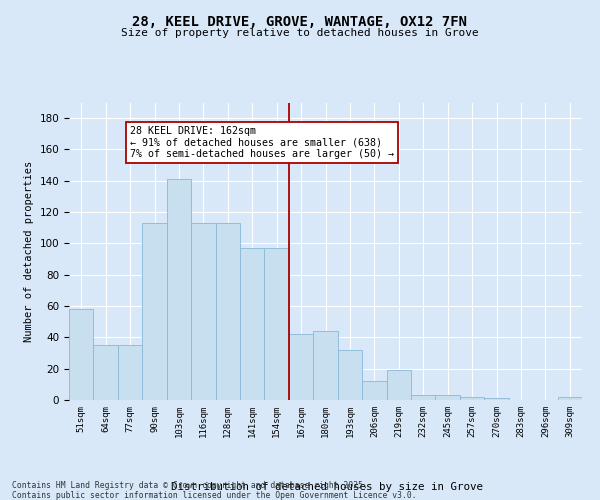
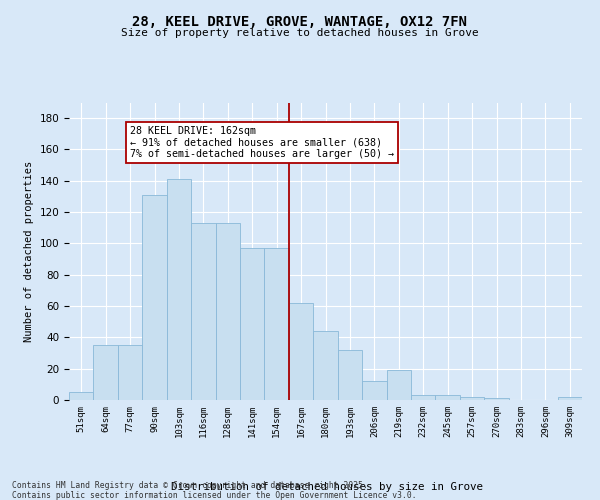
51sqm: 58 -> 5
90sqm: 113 -> 131
167sqm: 42 -> 62
